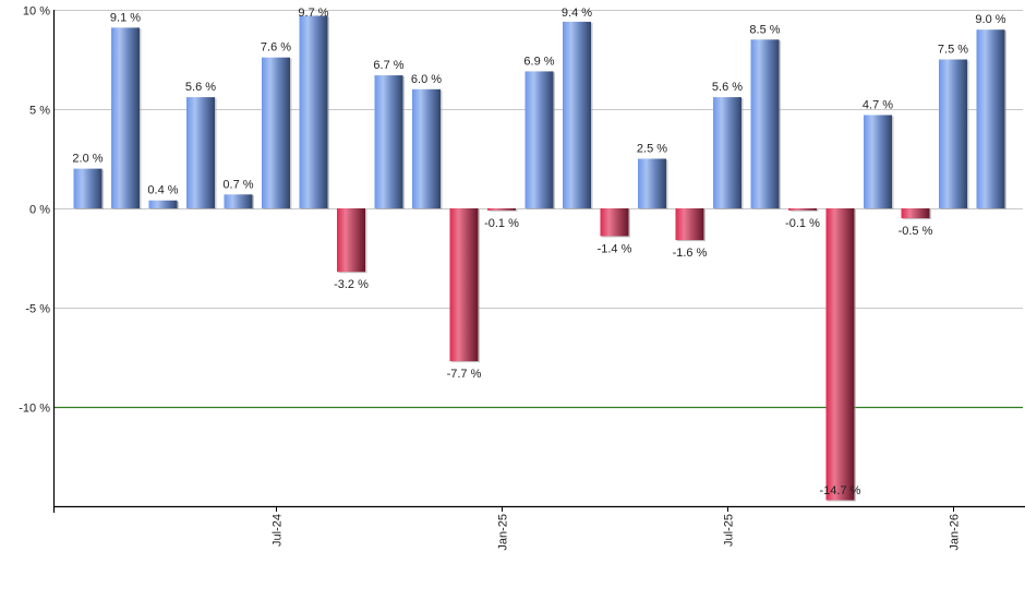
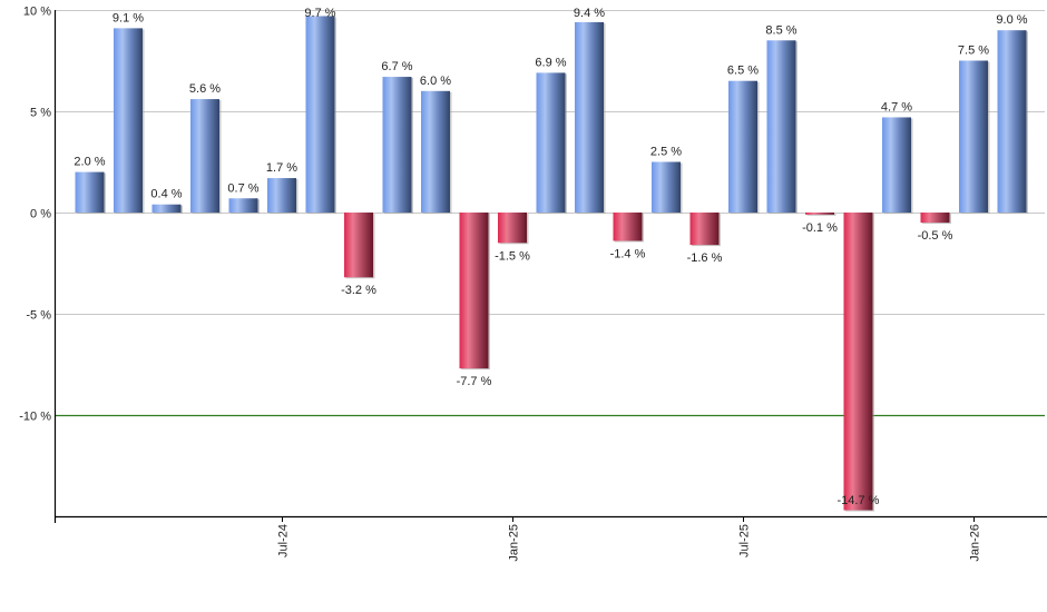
Jul-24: 7.6 -> 1.7
Jan-25: -0.1 -> -1.5
Jul-25: 5.6 -> 6.5
